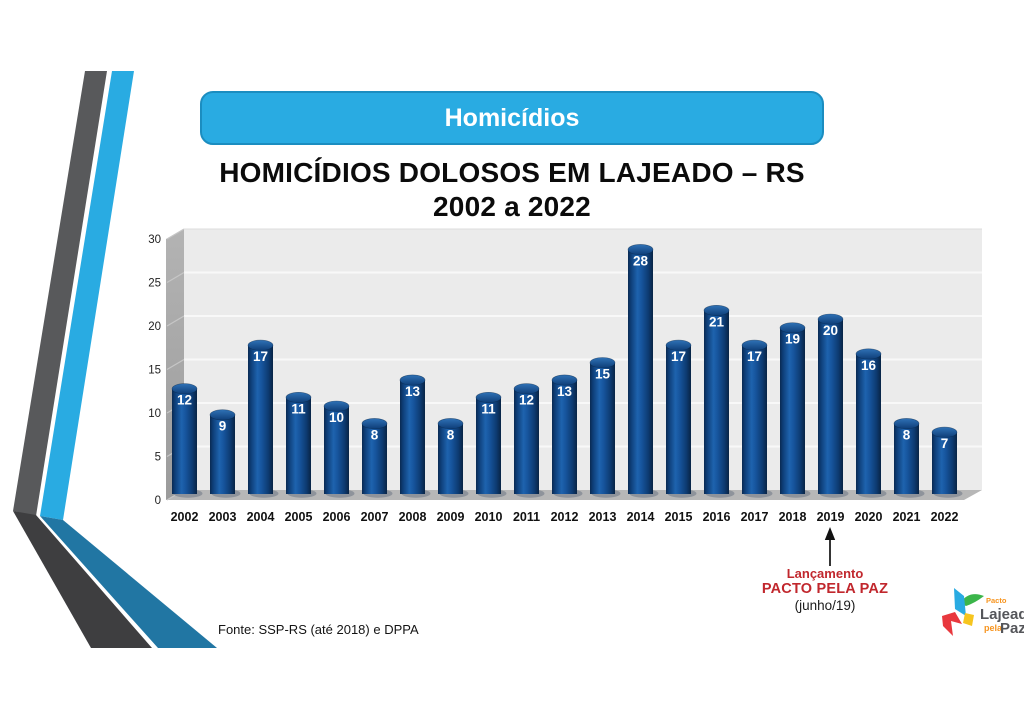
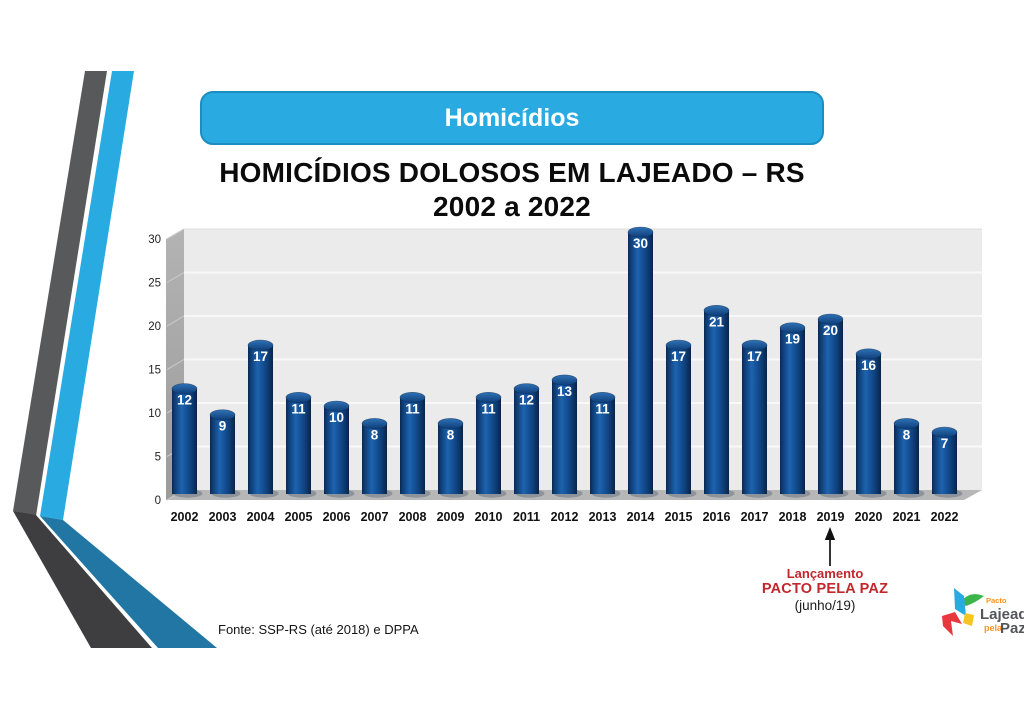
2008: 13 -> 11
2013: 15 -> 11
2014: 28 -> 30
